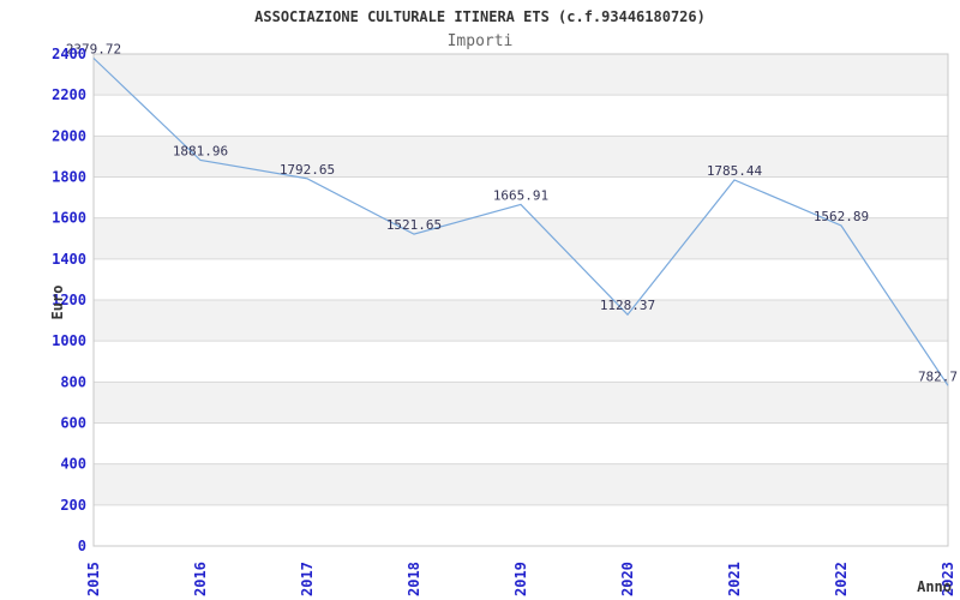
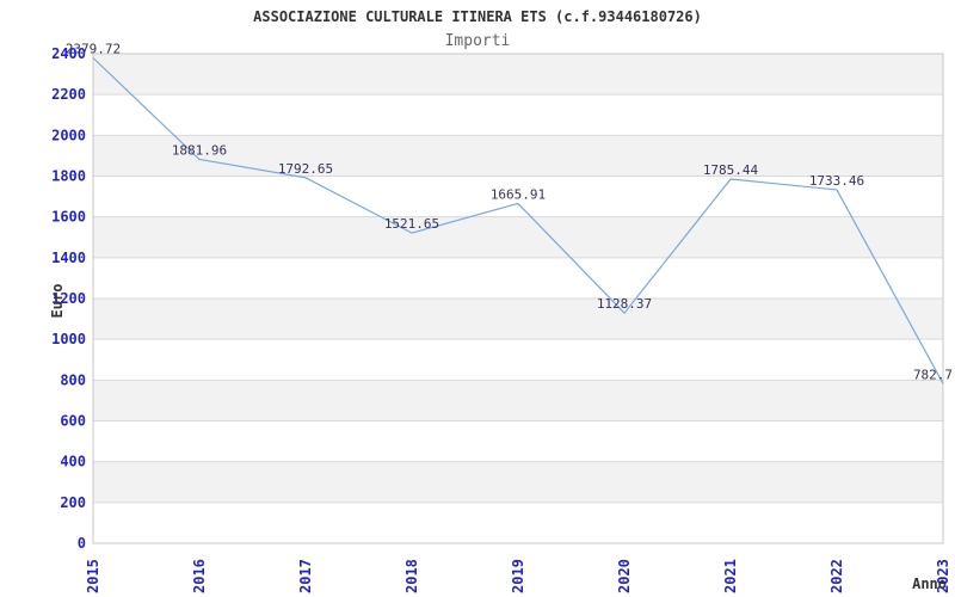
2022: 1562.89 -> 1733.46
